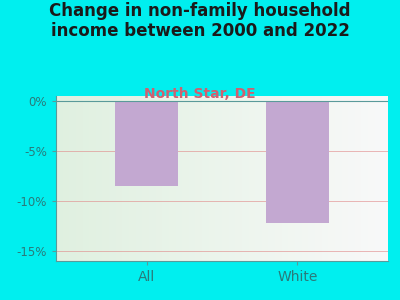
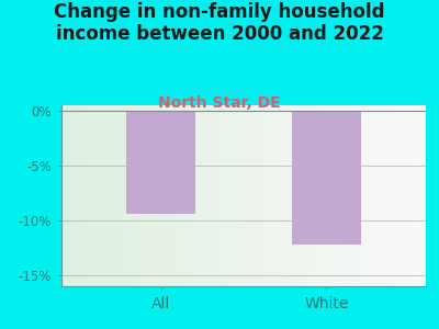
All: -8.5% -> -9.4%
